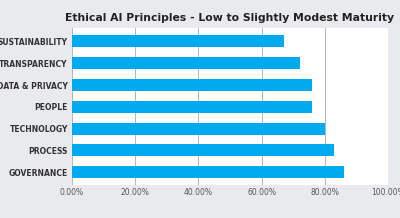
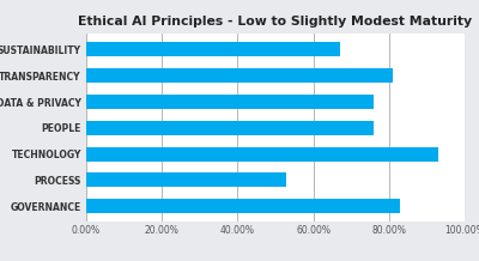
TRANSPARENCY: 72% -> 81%
TECHNOLOGY: 80% -> 93%
PROCESS: 83% -> 53%
GOVERNANCE: 86% -> 83%
